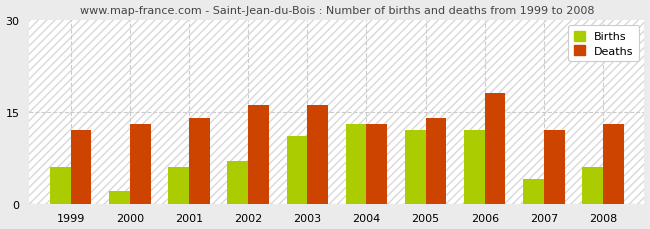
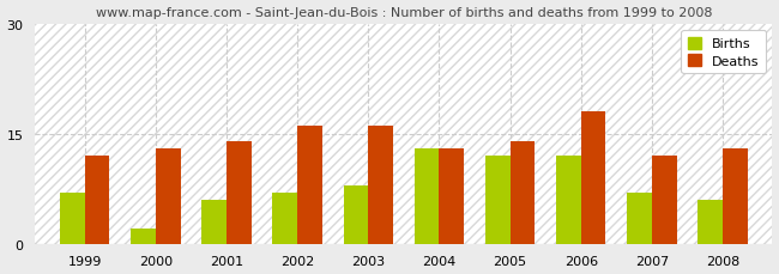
Births/1999: 6 -> 7
Births/2003: 11 -> 8
Births/2007: 4 -> 7
